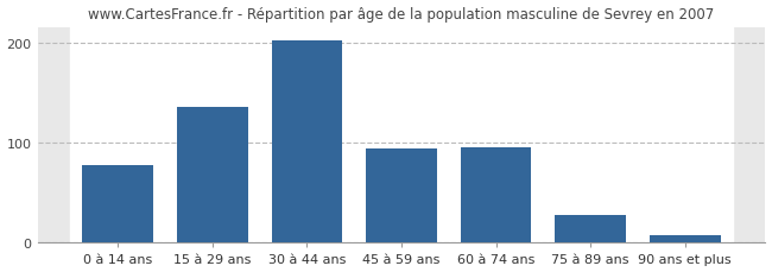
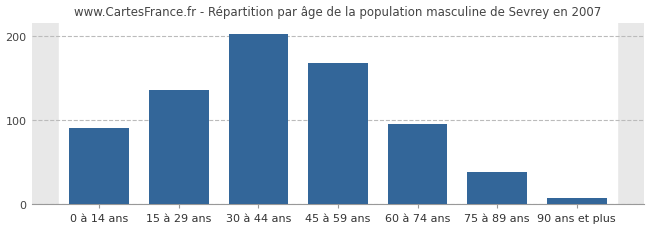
0 à 14 ans: 78 -> 90
45 à 59 ans: 94 -> 168
75 à 89 ans: 28 -> 38
